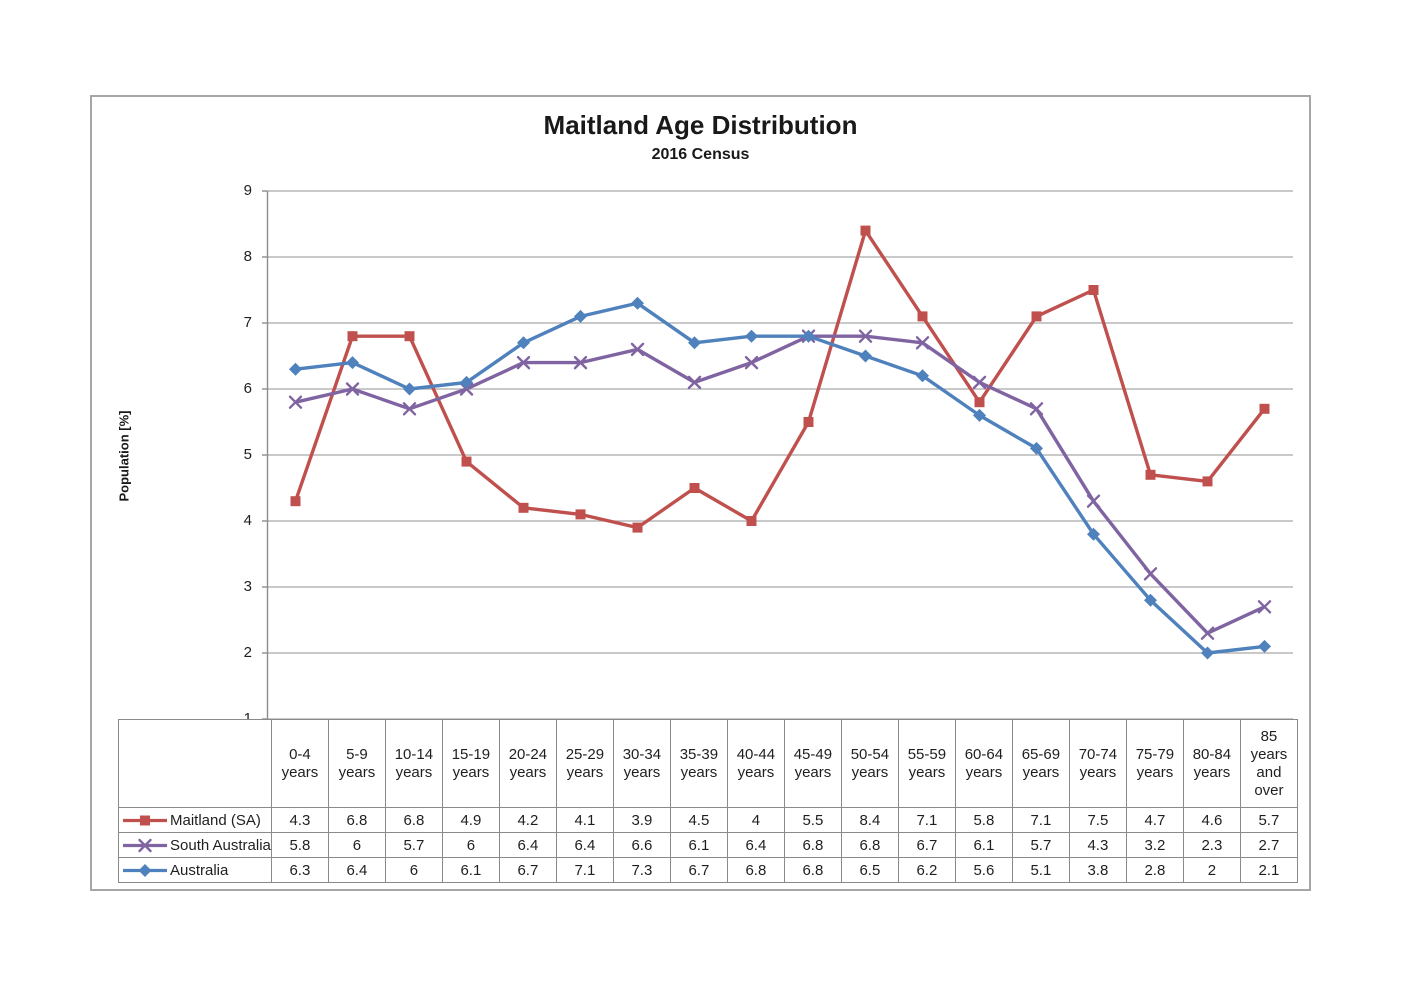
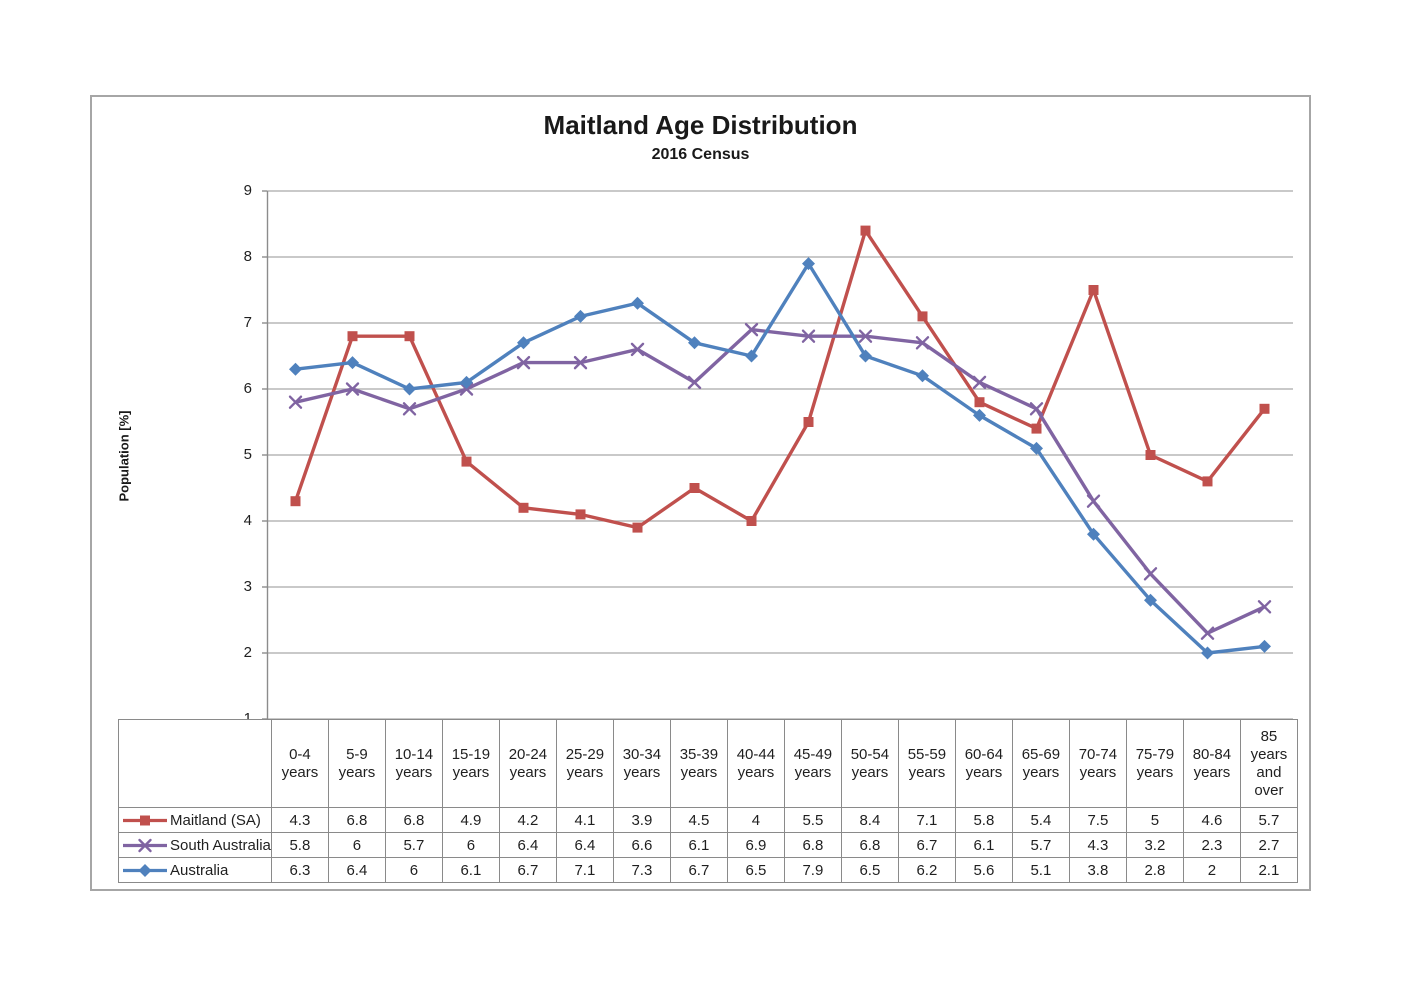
South Australia/40-44 years: 6.4 -> 6.9
Australia/40-44 years: 6.8 -> 6.5
Australia/45-49 years: 6.8 -> 7.9
Maitland (SA)/65-69 years: 7.1 -> 5.4
Maitland (SA)/75-79 years: 4.7 -> 5
